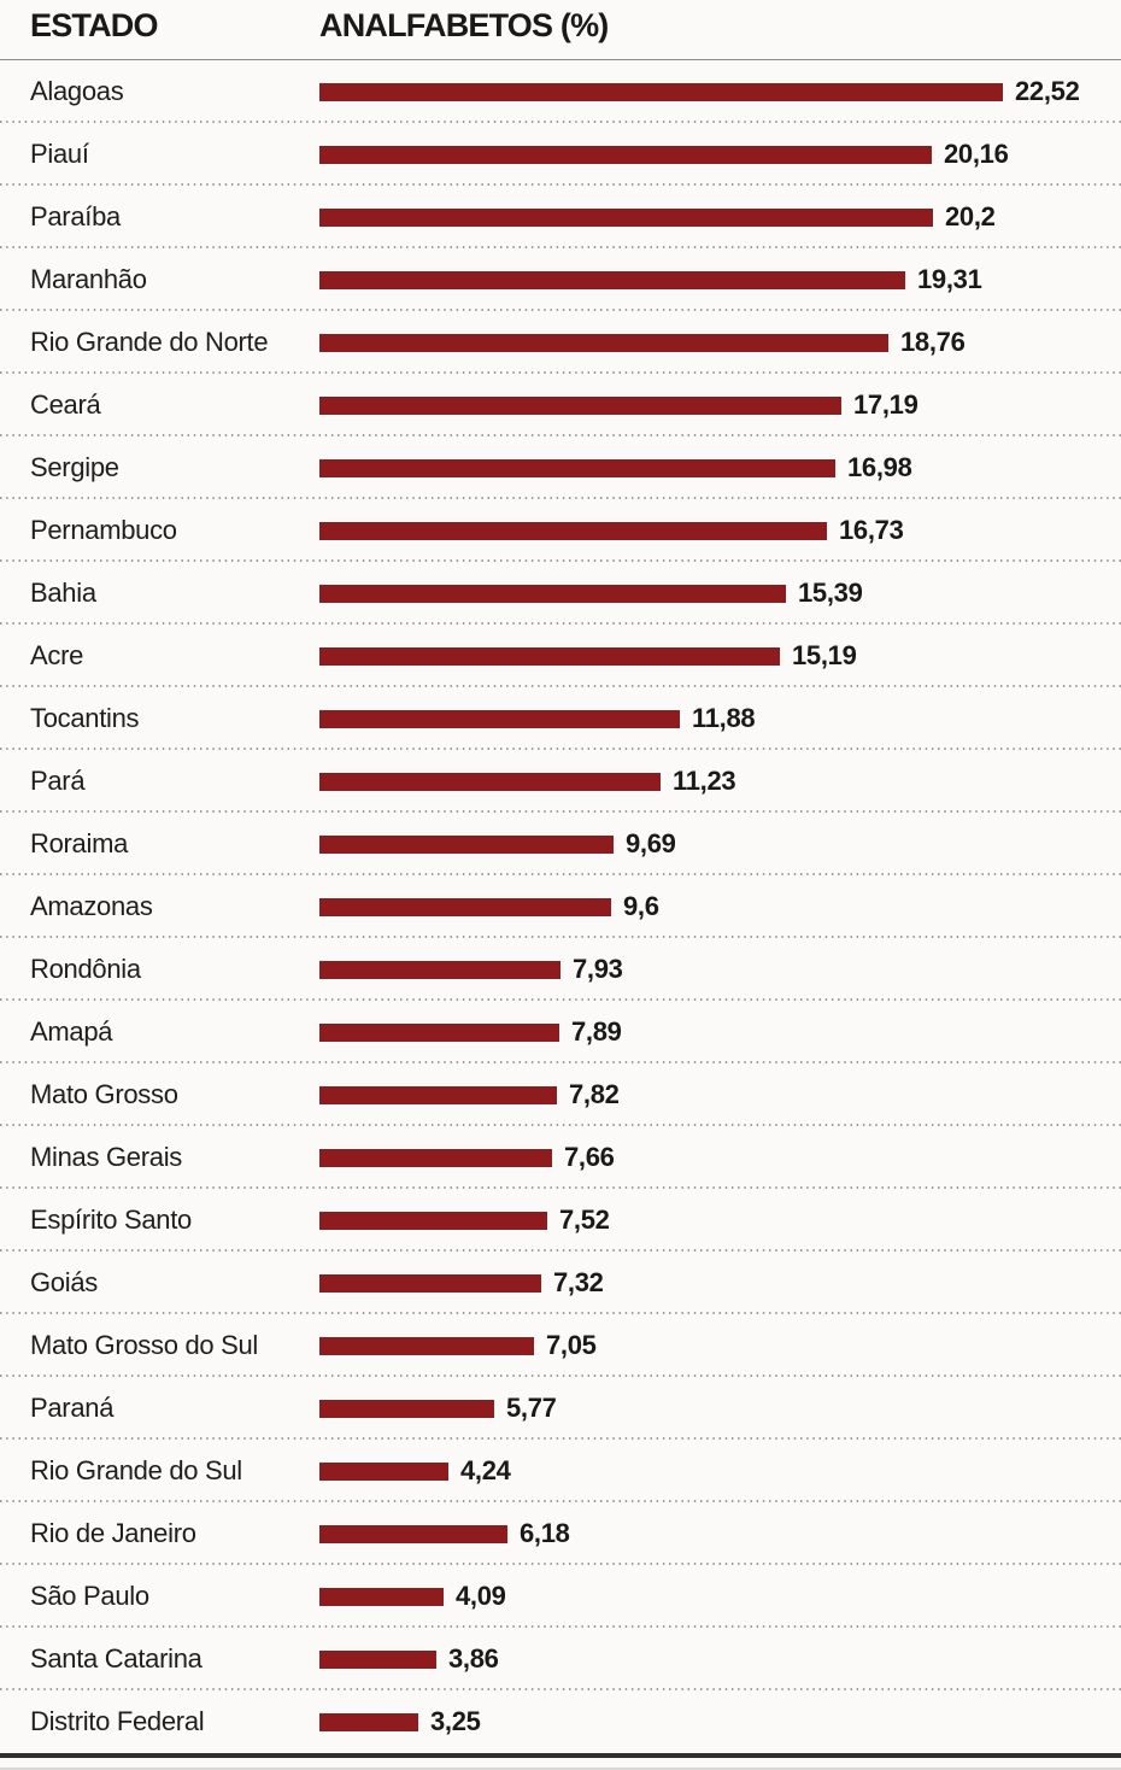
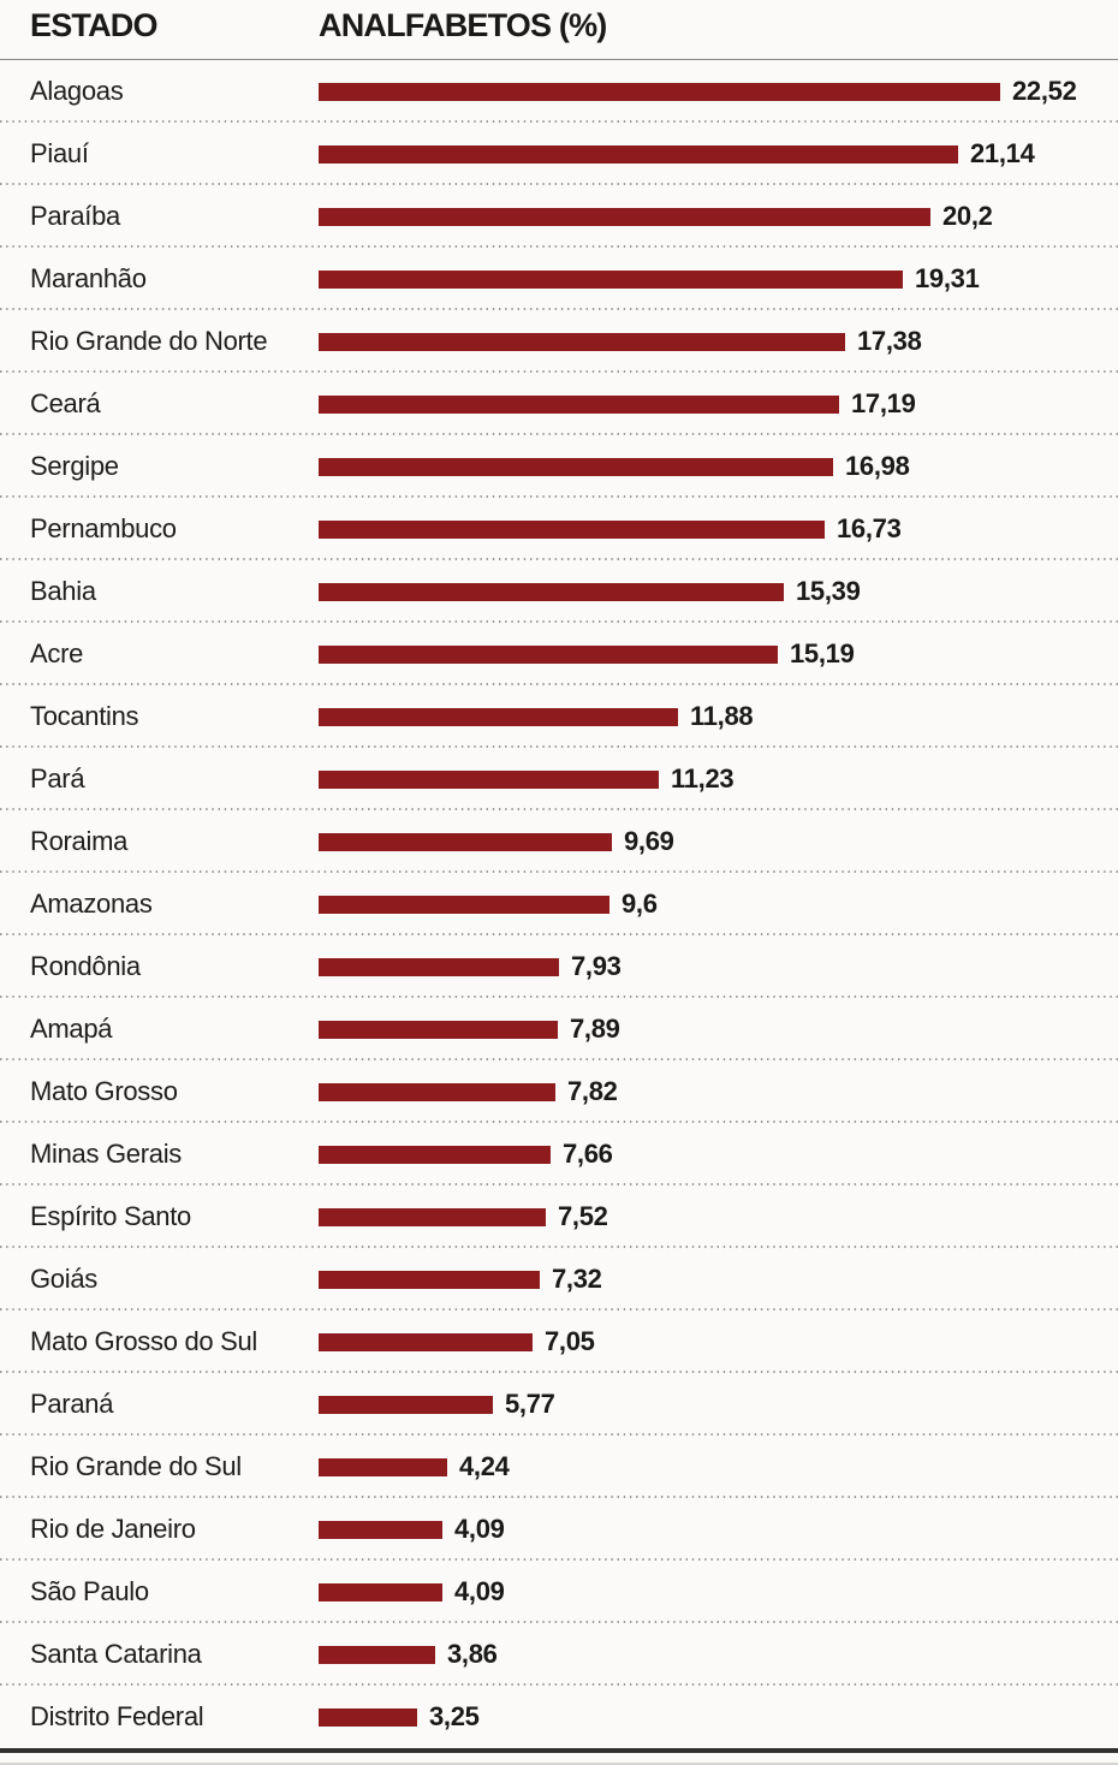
Piauí: 20,16 -> 21,14
Rio Grande do Norte: 18,76 -> 17,38
Rio de Janeiro: 6,18 -> 4,09
